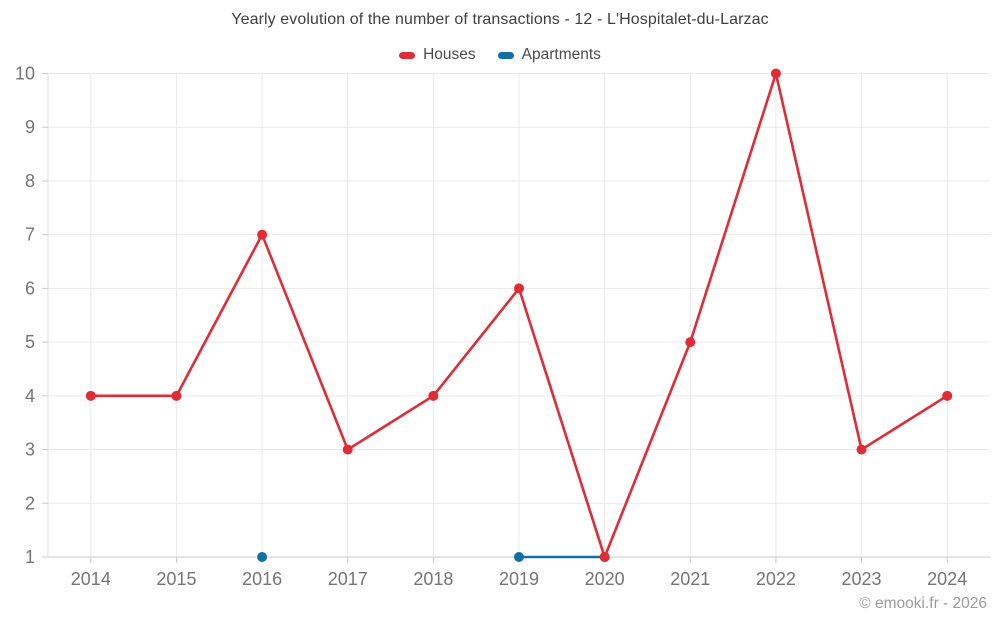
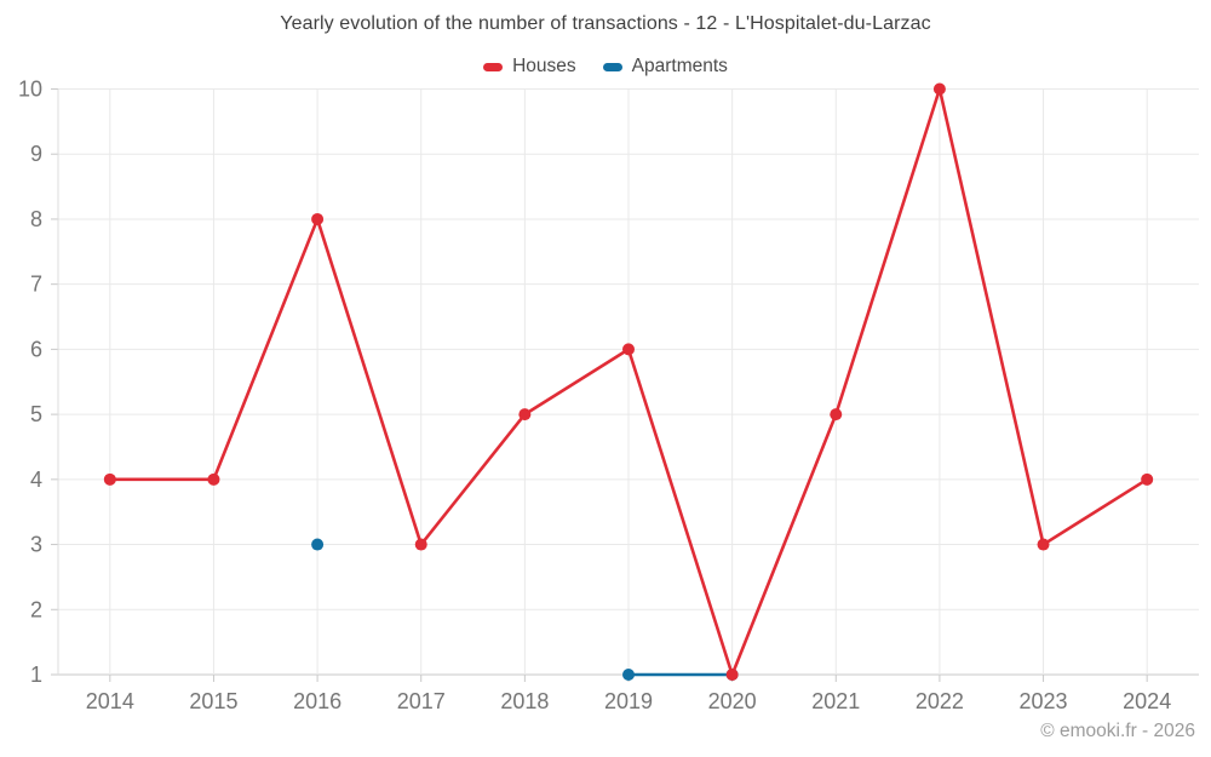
Houses/2016: 7 -> 8
Apartments/2016: 1 -> 3
Houses/2018: 4 -> 5
